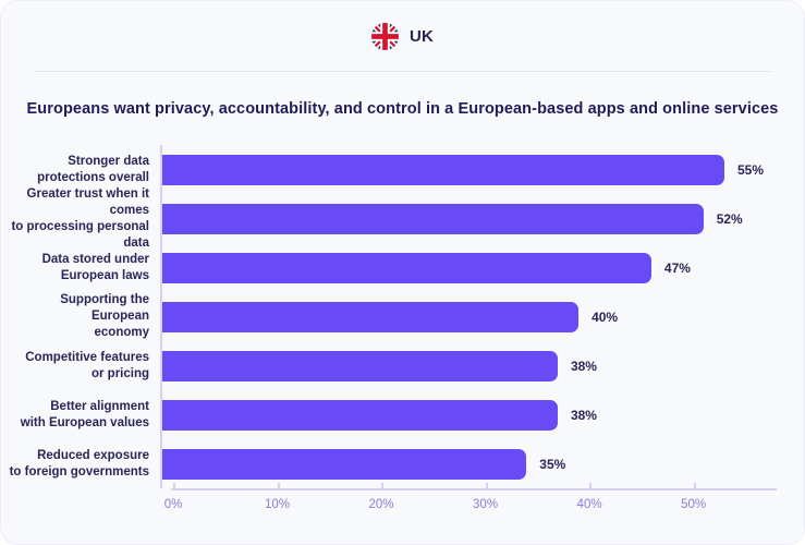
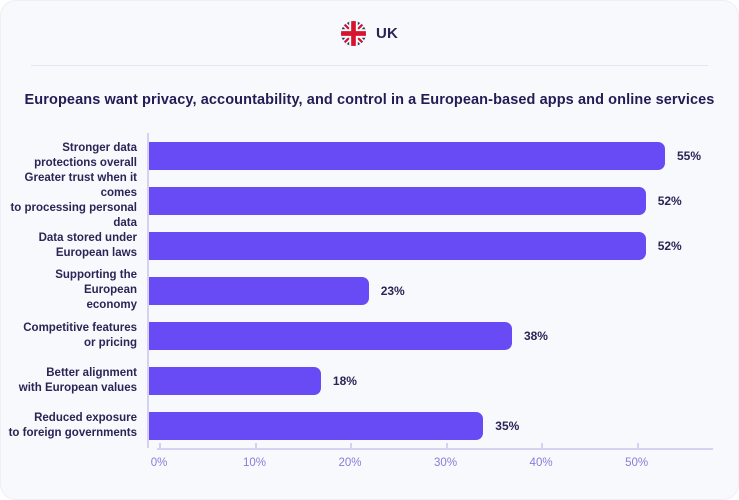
Data stored under European laws: 47% -> 52%
Supporting the European economy: 40% -> 23%
Better alignment with European values: 38% -> 18%
